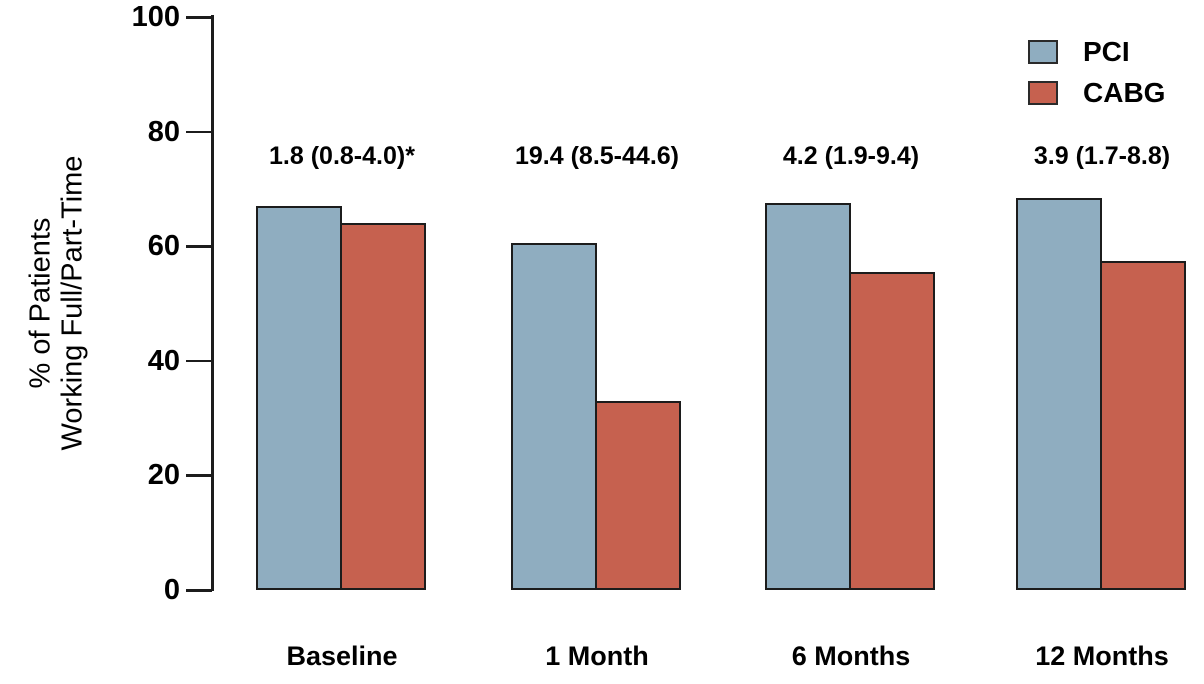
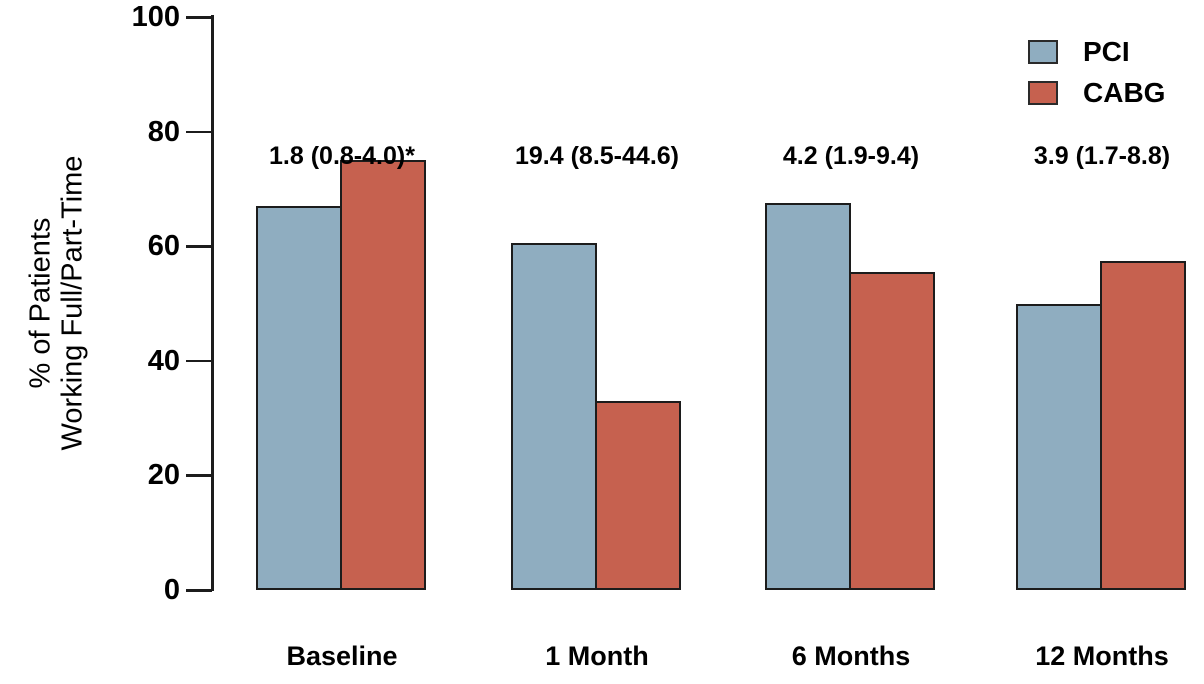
CABG/Baseline: 64 -> 75
PCI/12 Months: 68 -> 50
